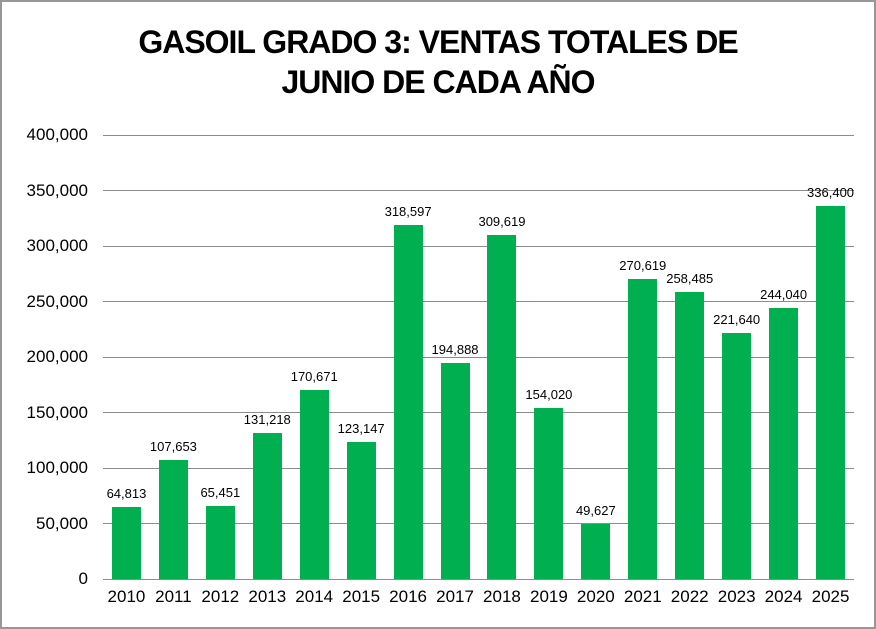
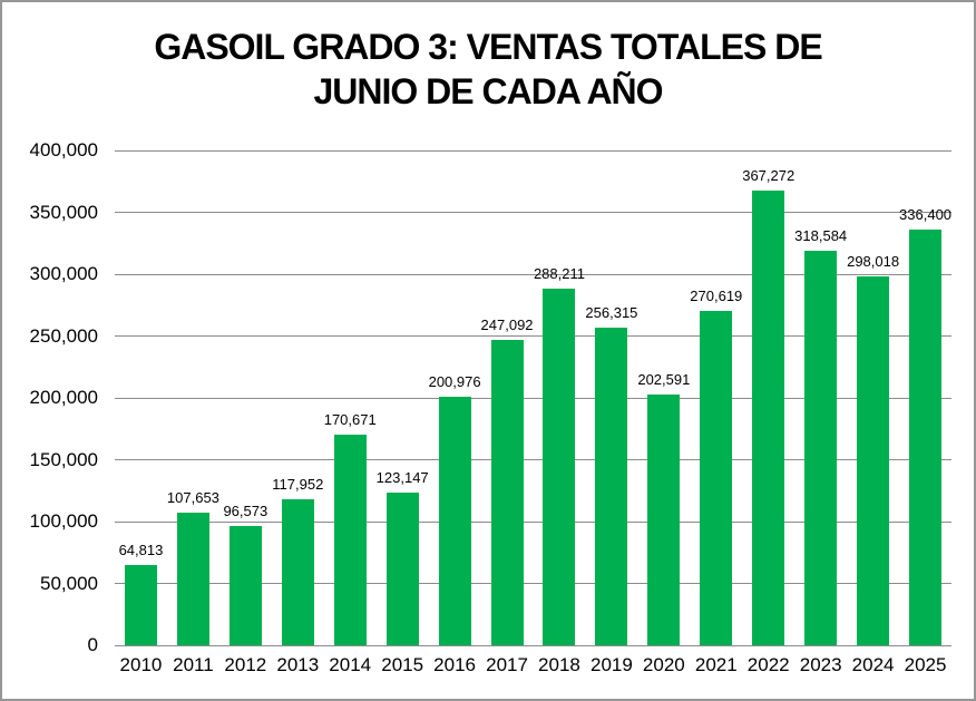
2012: 65,451 -> 96,573
2013: 131,218 -> 117,952
2016: 318,597 -> 200,976
2017: 194,888 -> 247,092
2018: 309,619 -> 288,211
2019: 154,020 -> 256,315
2020: 49,627 -> 202,591
2022: 258,485 -> 367,272
2023: 221,640 -> 318,584
2024: 244,040 -> 298,018
